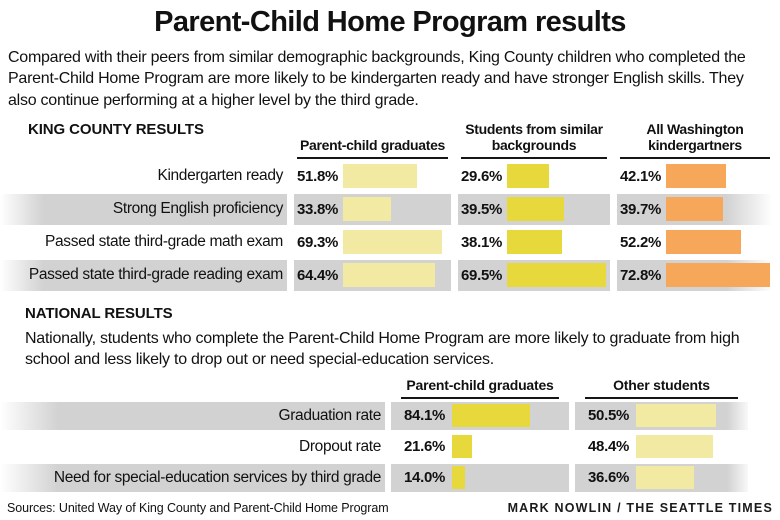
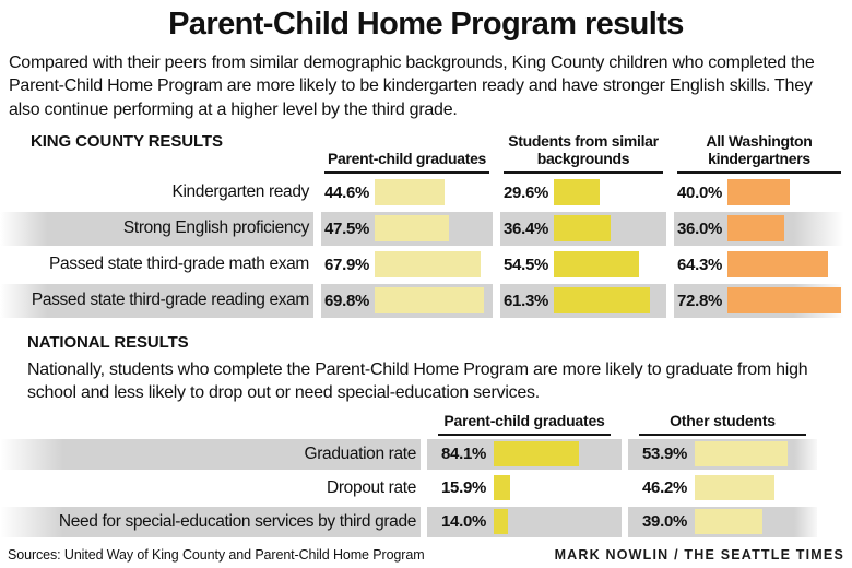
KING COUNTY RESULTS/Parent-child graduates/Kindergarten ready: 51.8% -> 44.6%
KING COUNTY RESULTS/All Washington kindergartners/Kindergarten ready: 42.1% -> 40.0%
KING COUNTY RESULTS/Parent-child graduates/Strong English proficiency: 33.8% -> 47.5%
KING COUNTY RESULTS/Students from similar backgrounds/Strong English proficiency: 39.5% -> 36.4%
KING COUNTY RESULTS/All Washington kindergartners/Strong English proficiency: 39.7% -> 36.0%
KING COUNTY RESULTS/Parent-child graduates/Passed state third-grade math exam: 69.3% -> 67.9%
KING COUNTY RESULTS/Students from similar backgrounds/Passed state third-grade math exam: 38.1% -> 54.5%
KING COUNTY RESULTS/All Washington kindergartners/Passed state third-grade math exam: 52.2% -> 64.3%
KING COUNTY RESULTS/Parent-child graduates/Passed state third-grade reading exam: 64.4% -> 69.8%
KING COUNTY RESULTS/Students from similar backgrounds/Passed state third-grade reading exam: 69.5% -> 61.3%
NATIONAL RESULTS/Other students/Graduation rate: 50.5% -> 53.9%
NATIONAL RESULTS/Parent-child graduates/Dropout rate: 21.6% -> 15.9%
NATIONAL RESULTS/Other students/Dropout rate: 48.4% -> 46.2%
NATIONAL RESULTS/Other students/Need for special-education services by third grade: 36.6% -> 39.0%
